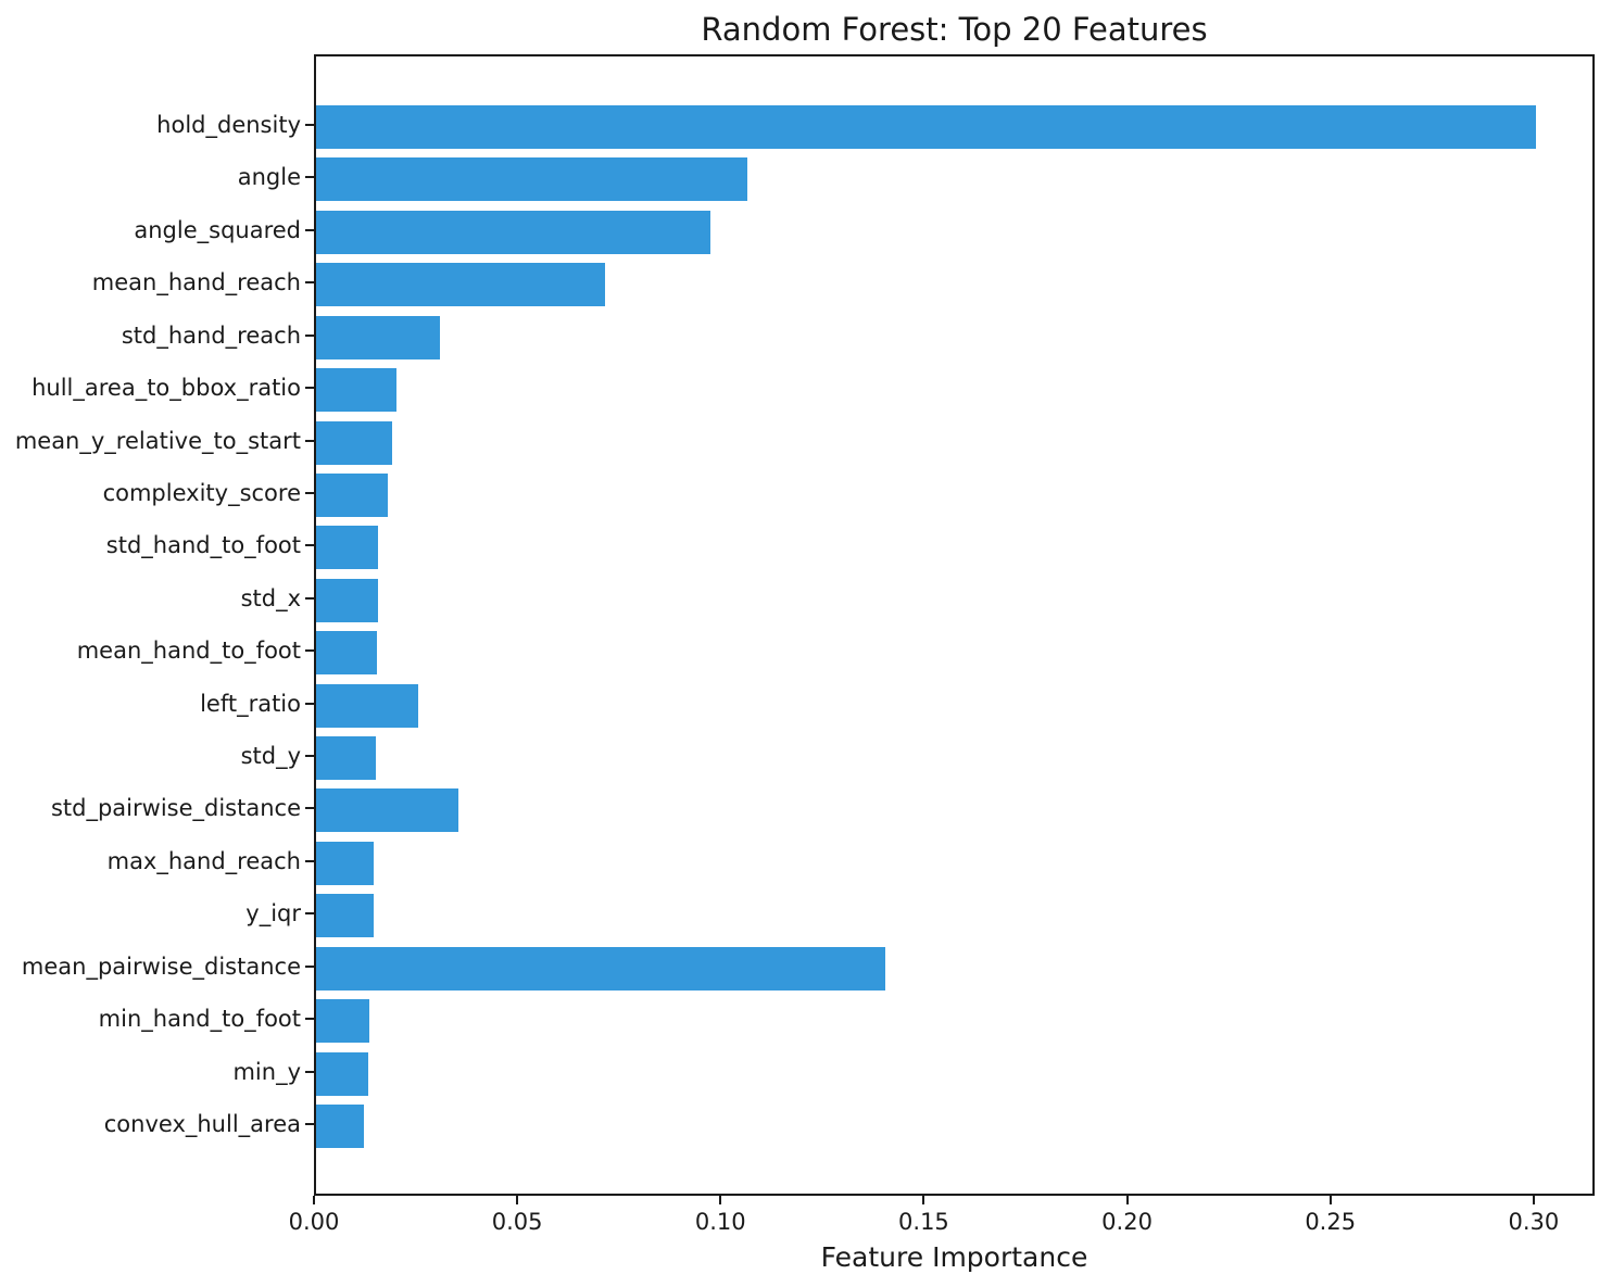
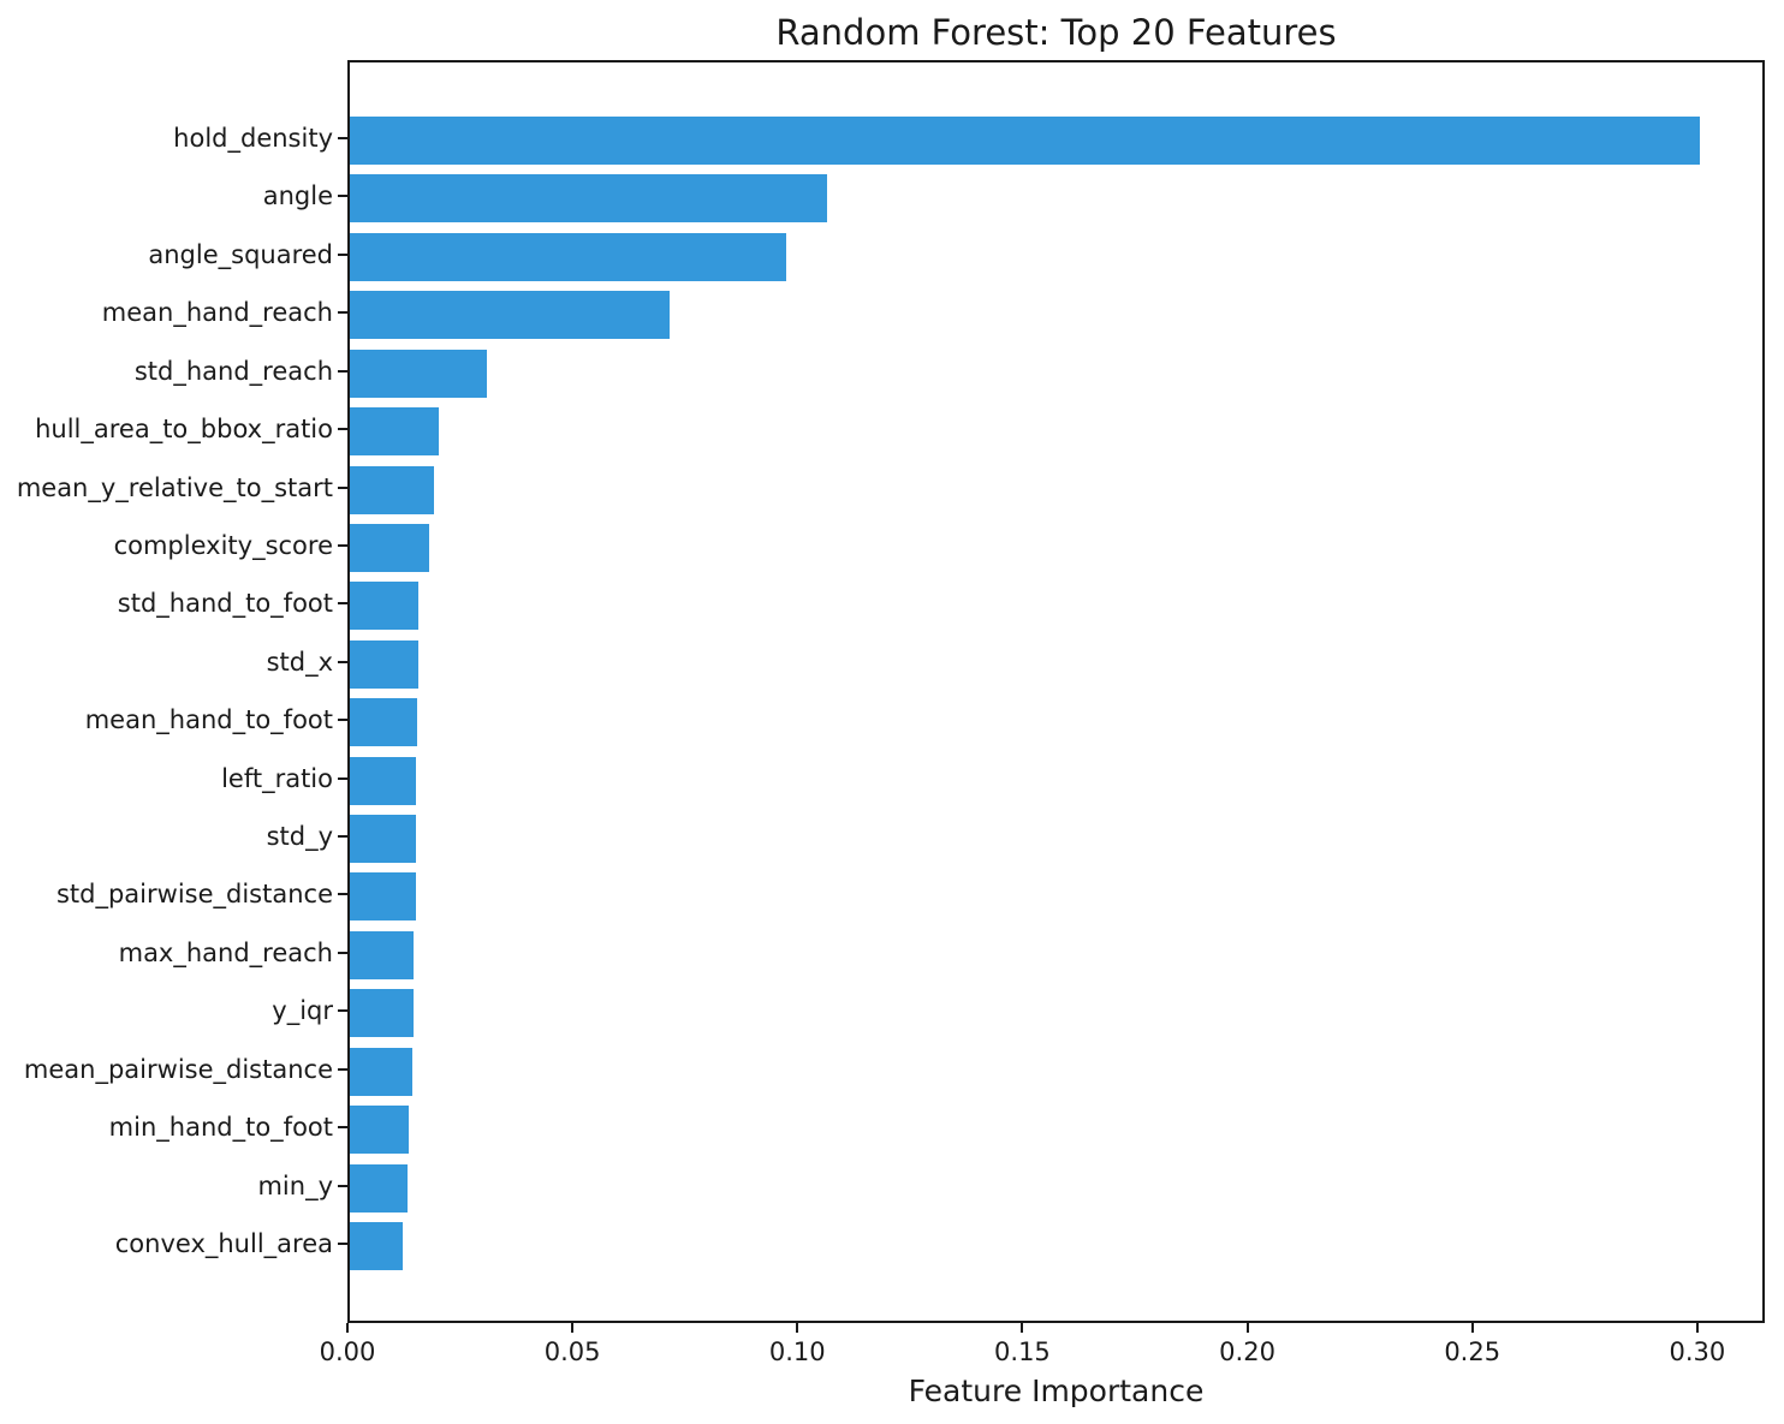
left_ratio: 0.025 -> 0.015
std_pairwise_distance: 0.035 -> 0.015
mean_pairwise_distance: 0.140 -> 0.014
